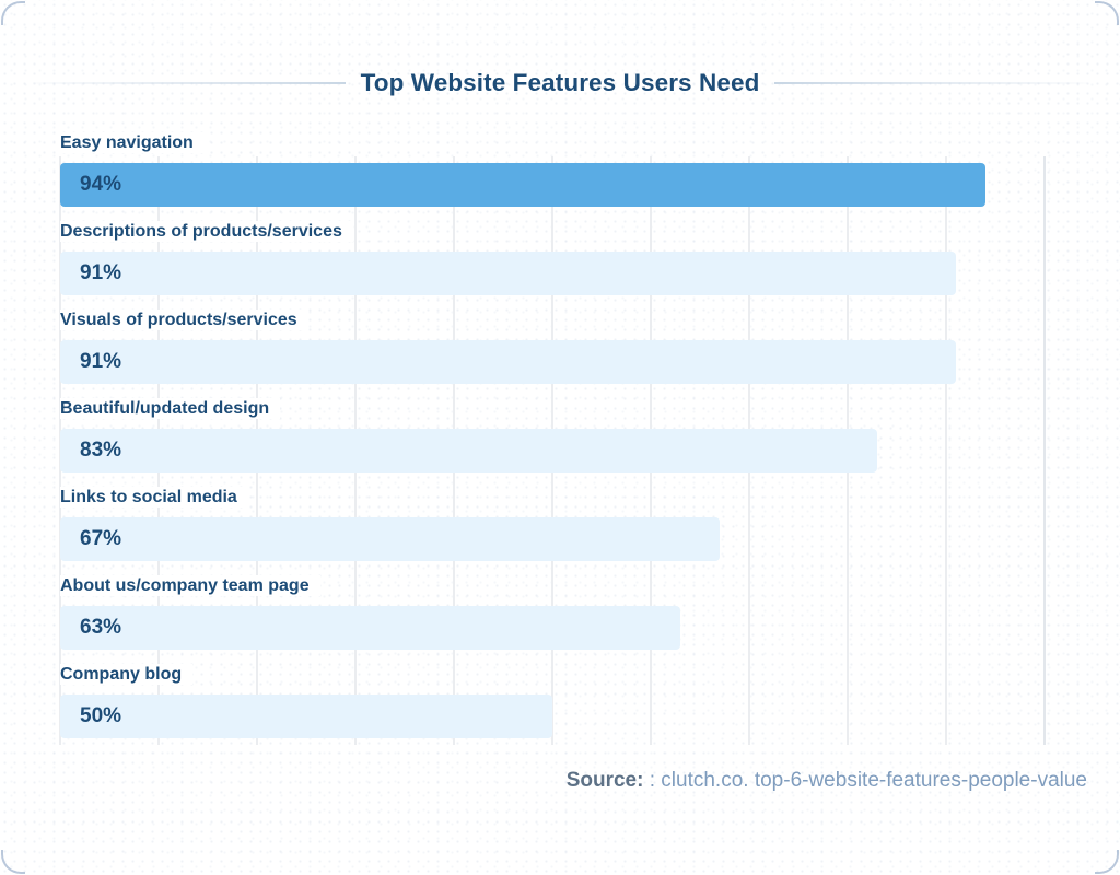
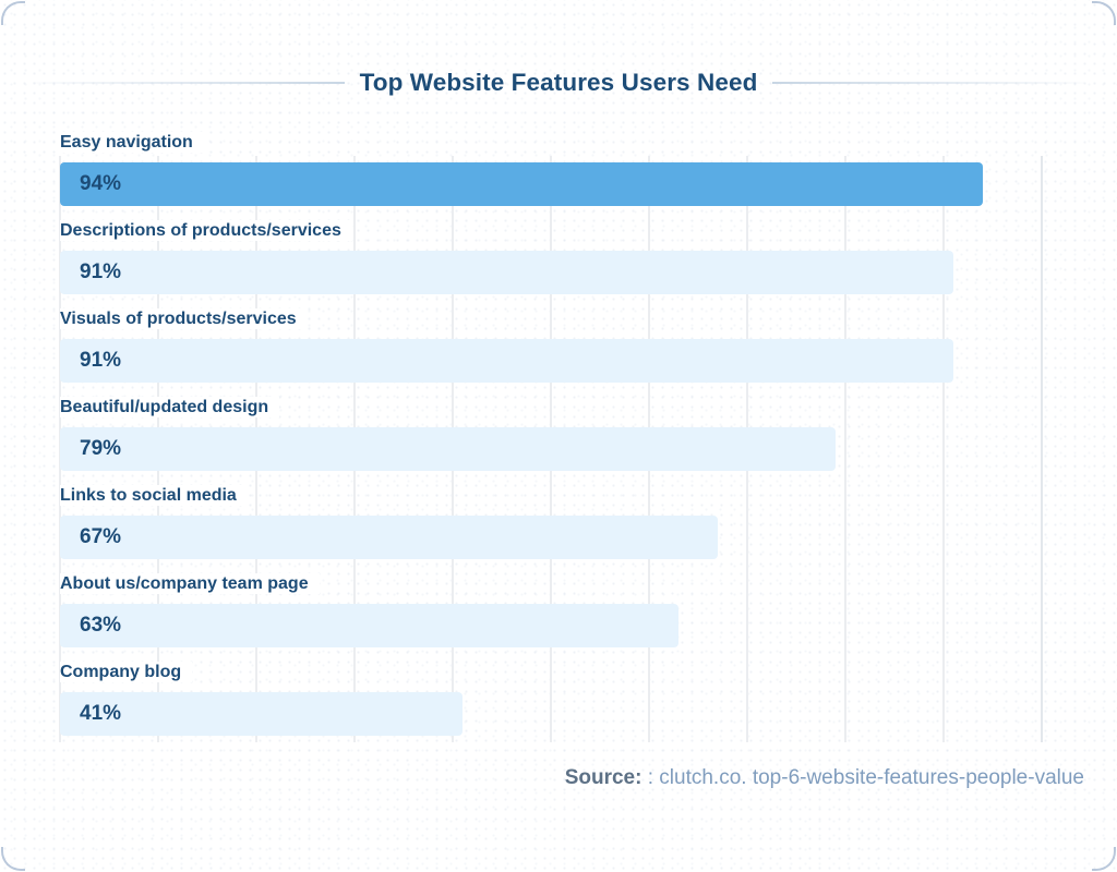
Beautiful/updated design: 83% -> 79%
Company blog: 50% -> 41%
